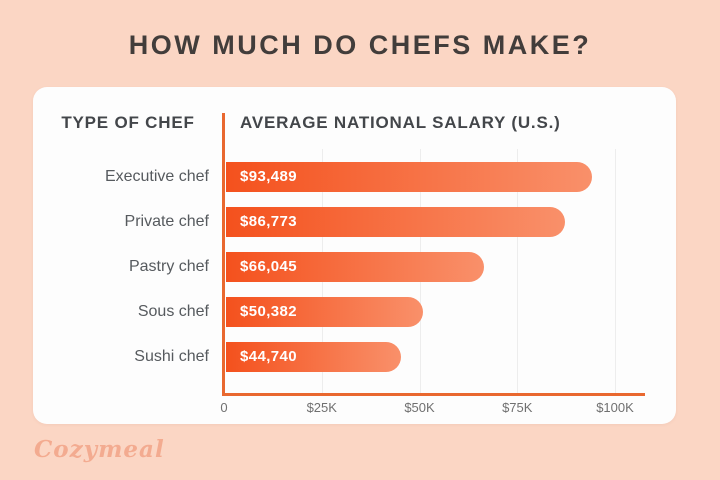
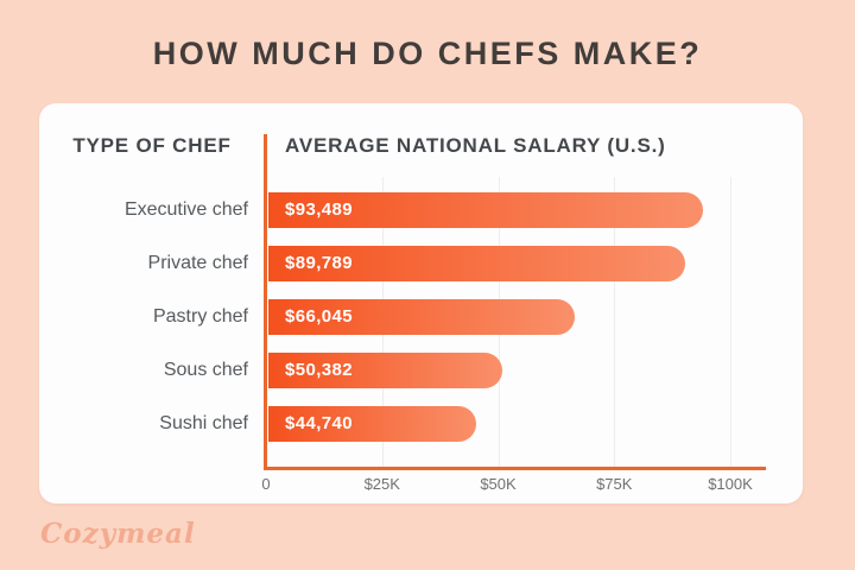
Private chef: $86,773 -> $89,789
